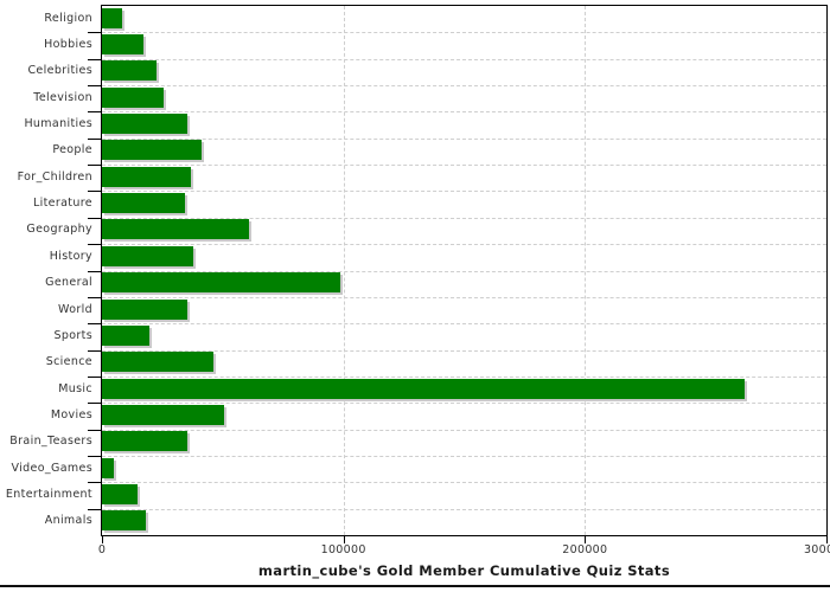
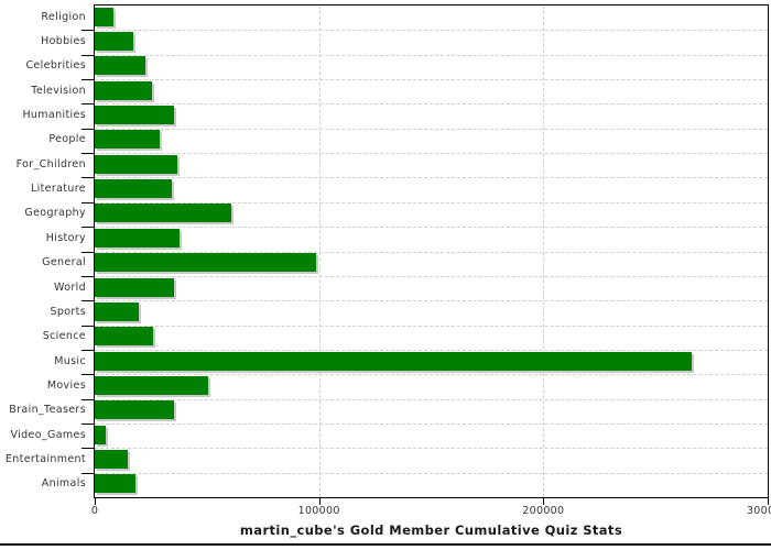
People: 41000 -> 29000
Science: 46000 -> 26000
